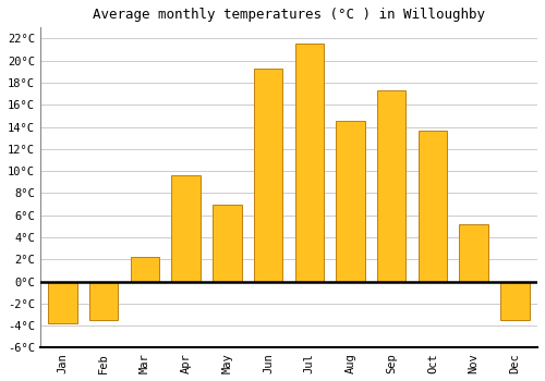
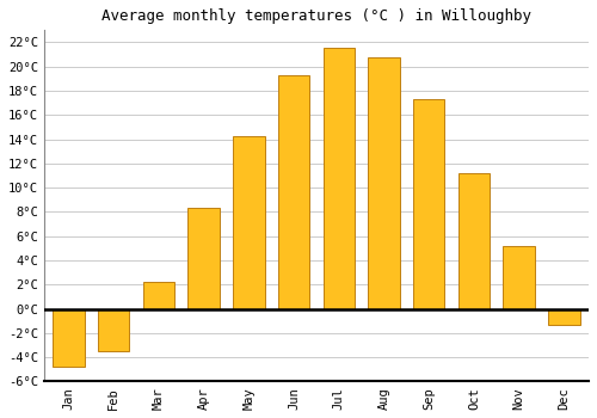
Jan: -3.8°C -> -4.8°C
Apr: 9.6°C -> 8.3°C
May: 7.0°C -> 14.3°C
Aug: 14.5°C -> 20.8°C
Oct: 13.7°C -> 11.2°C
Dec: -3.5°C -> -1.3°C
